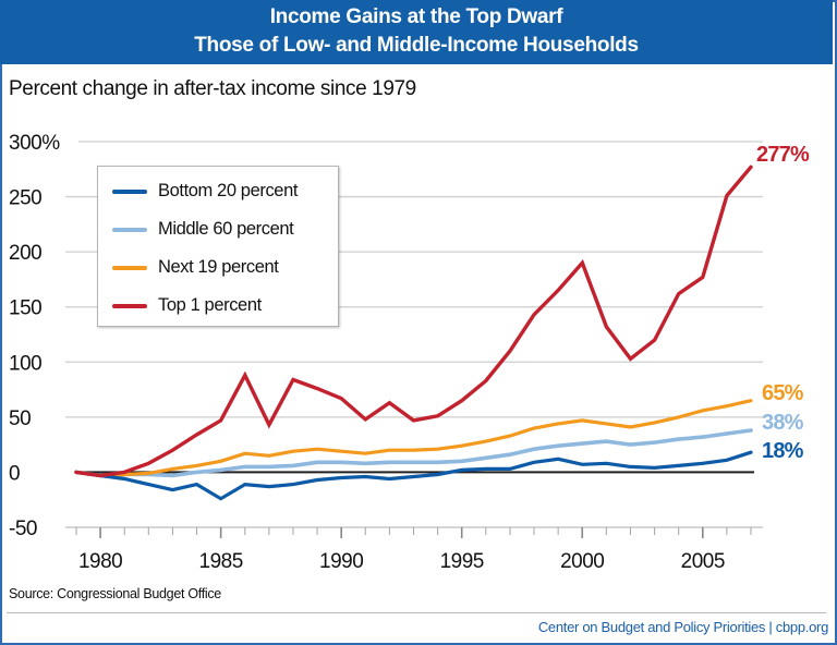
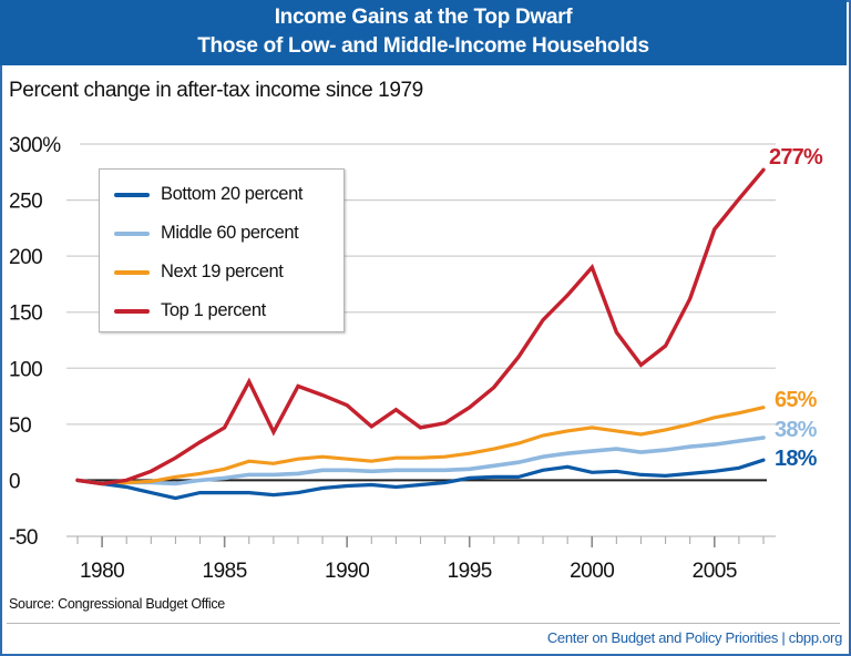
Bottom 20 percent/1985: -24% -> -11%
Top 1 percent/2005: 177% -> 224%
